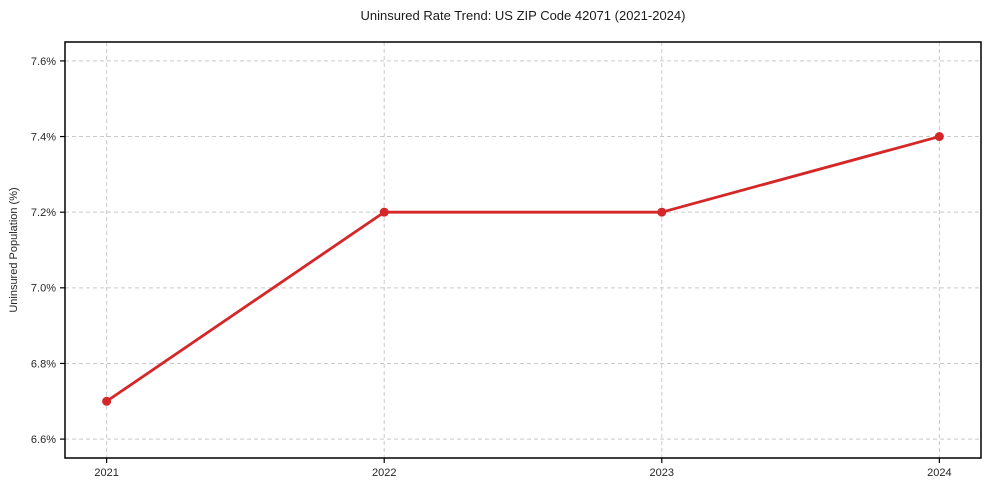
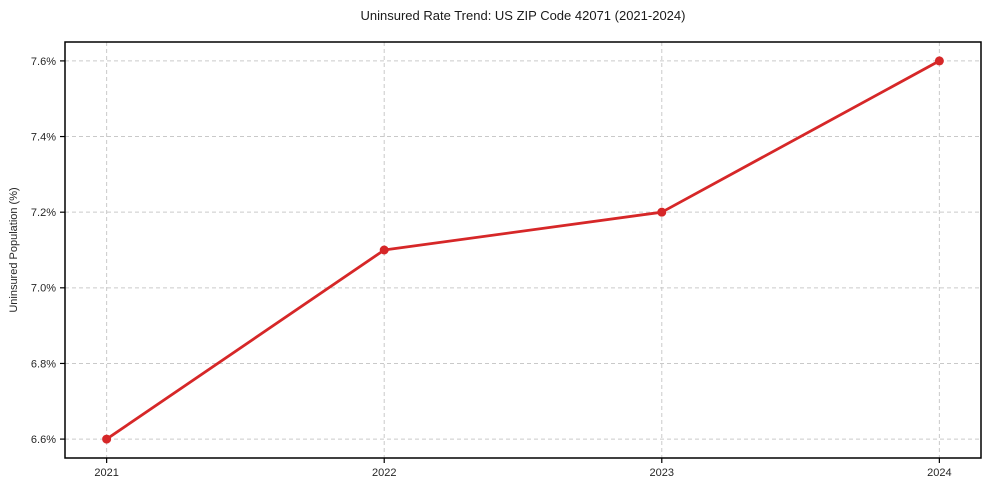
2021: 6.7% -> 6.6%
2022: 7.2% -> 7.1%
2024: 7.4% -> 7.6%
